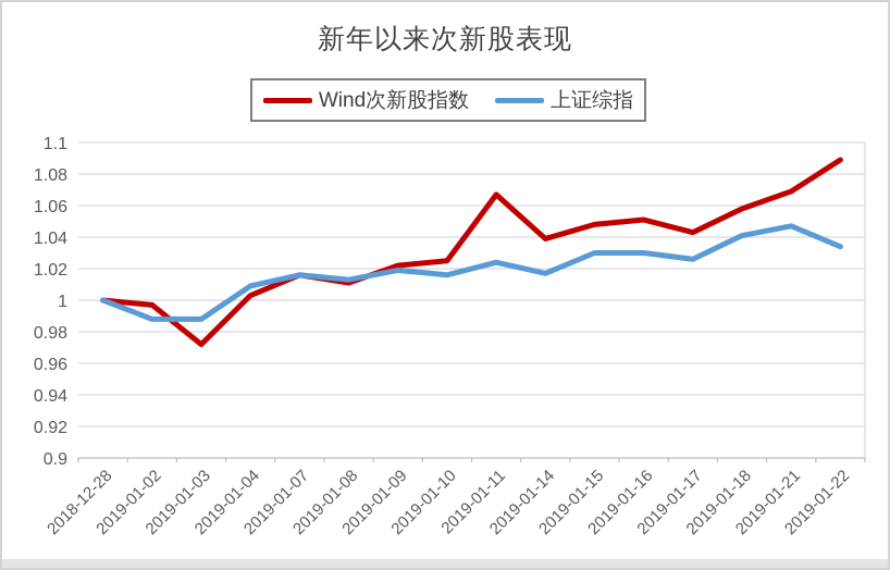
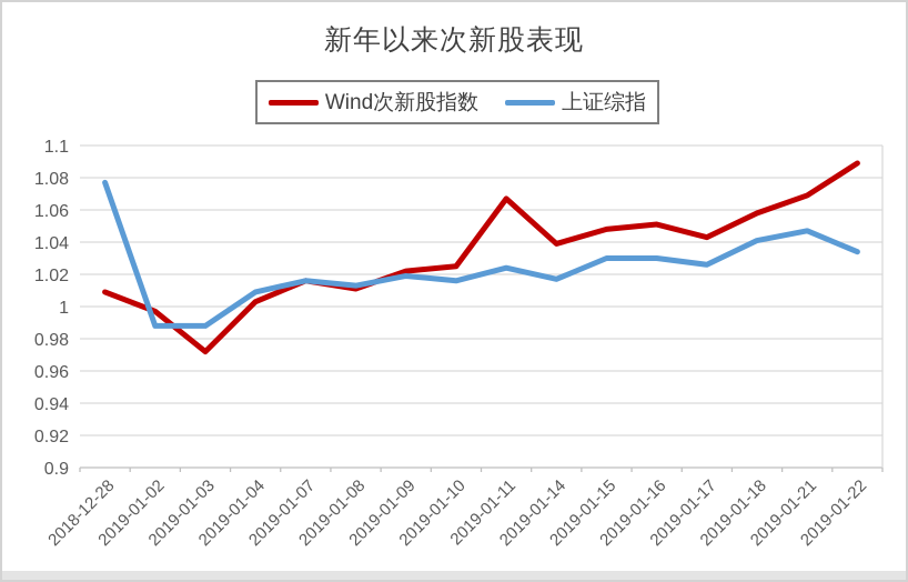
Wind次新股指数/2018-12-28: 1.000 -> 1.009
上证综指/2018-12-28: 1.000 -> 1.077
